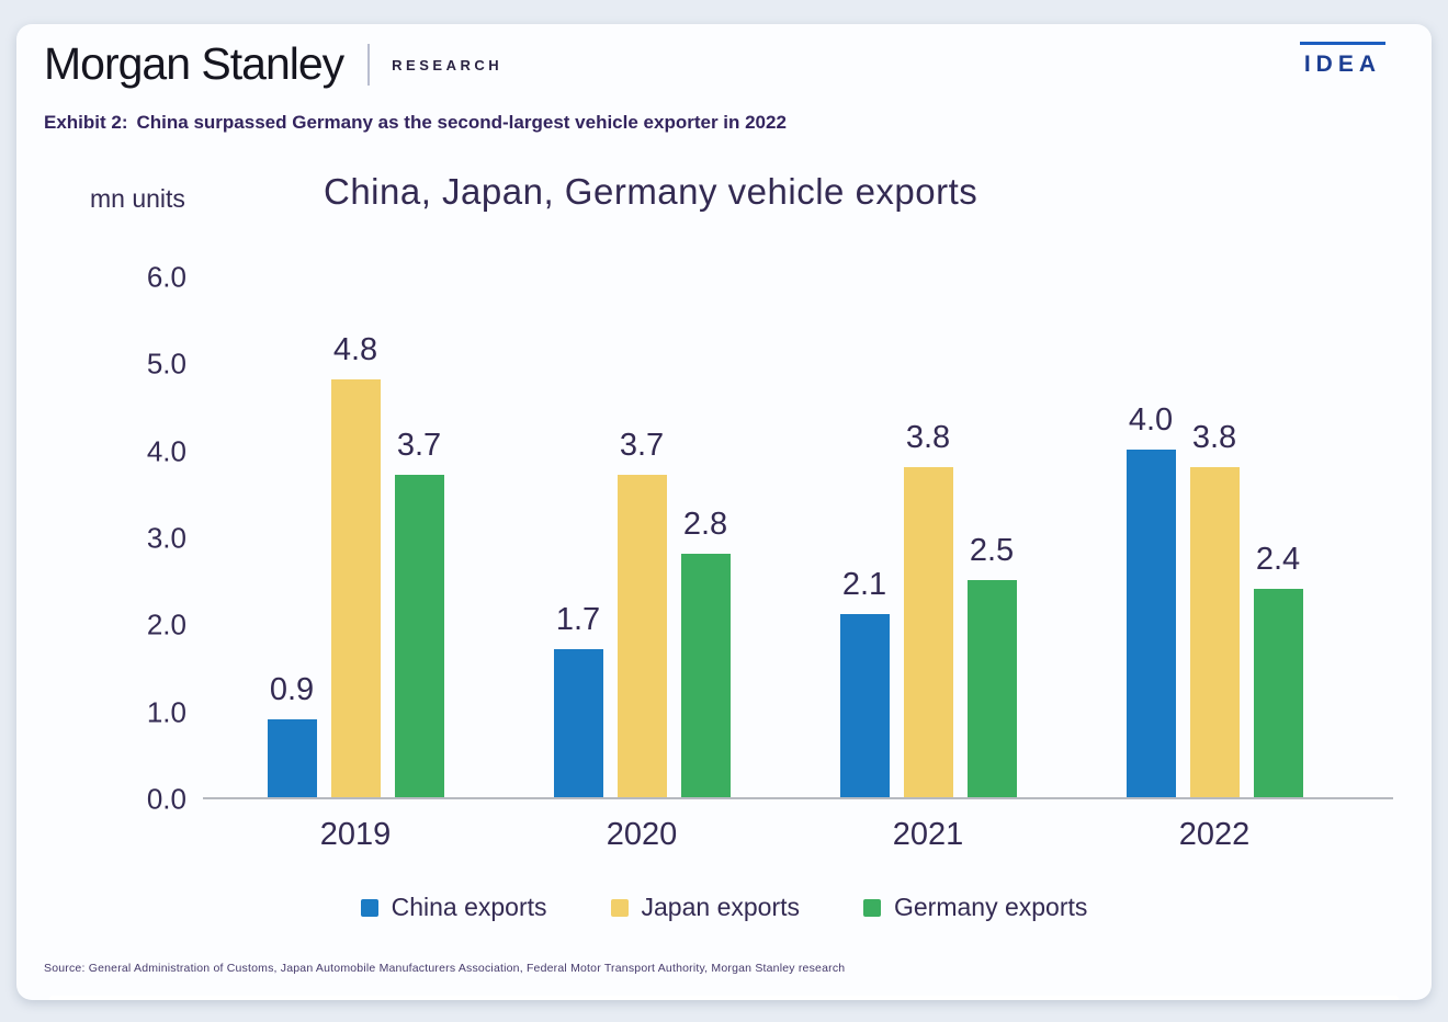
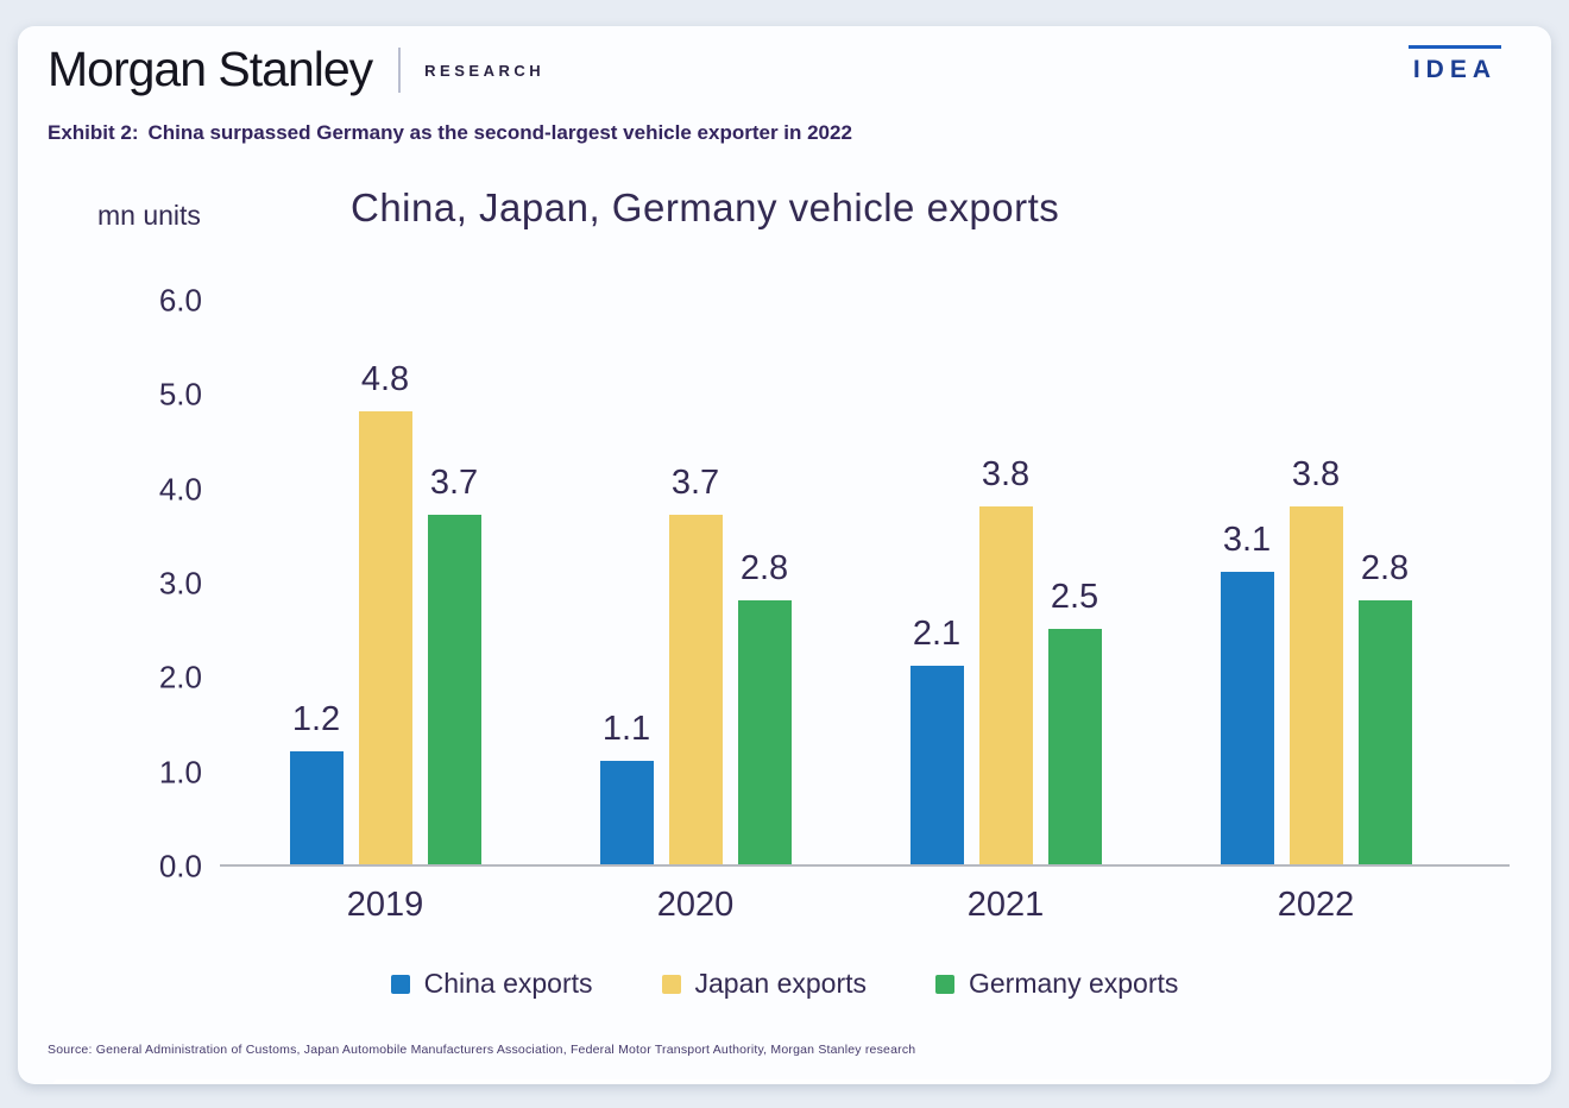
China exports/2019: 0.9 -> 1.2
China exports/2020: 1.7 -> 1.1
China exports/2022: 4.0 -> 3.1
Germany exports/2022: 2.4 -> 2.8
